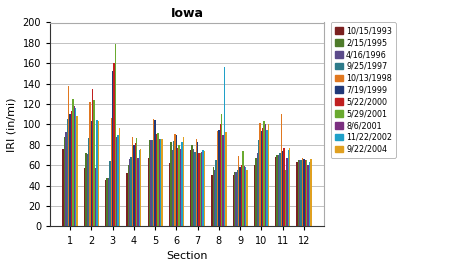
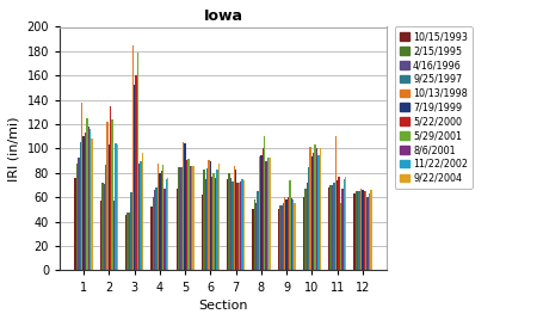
10/13/1998/3: 106 -> 185
11/22/2002/8: 156 -> 93
10/13/1998/9: 69 -> 60
